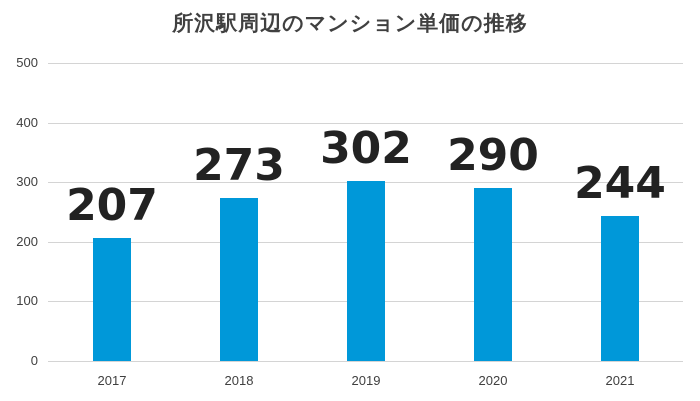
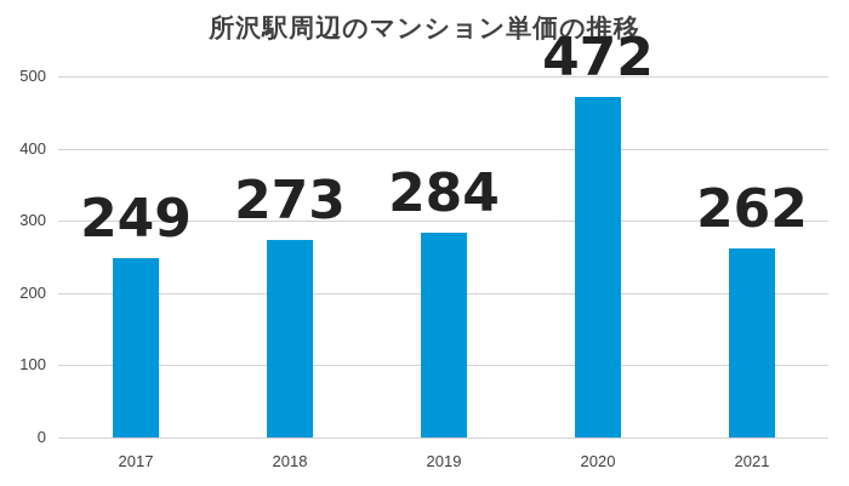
2017: 207 -> 249
2019: 302 -> 284
2020: 290 -> 472
2021: 244 -> 262
